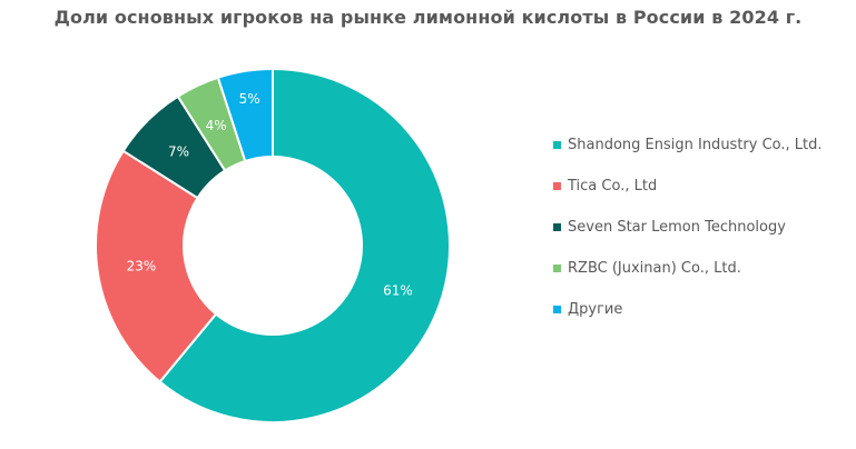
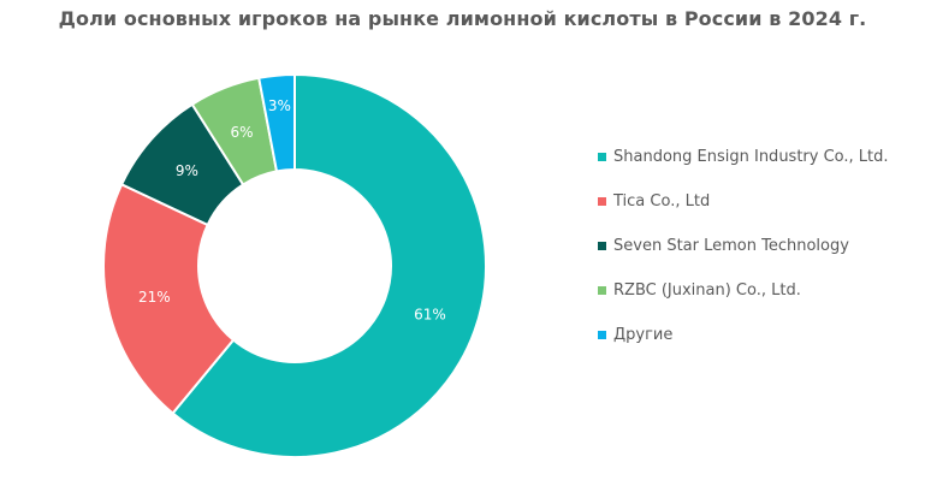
Tica Co., Ltd: 23% -> 21%
Seven Star Lemon Technology: 7% -> 9%
RZBC (Juxinan) Co., Ltd.: 4% -> 6%
Другие: 5% -> 3%
